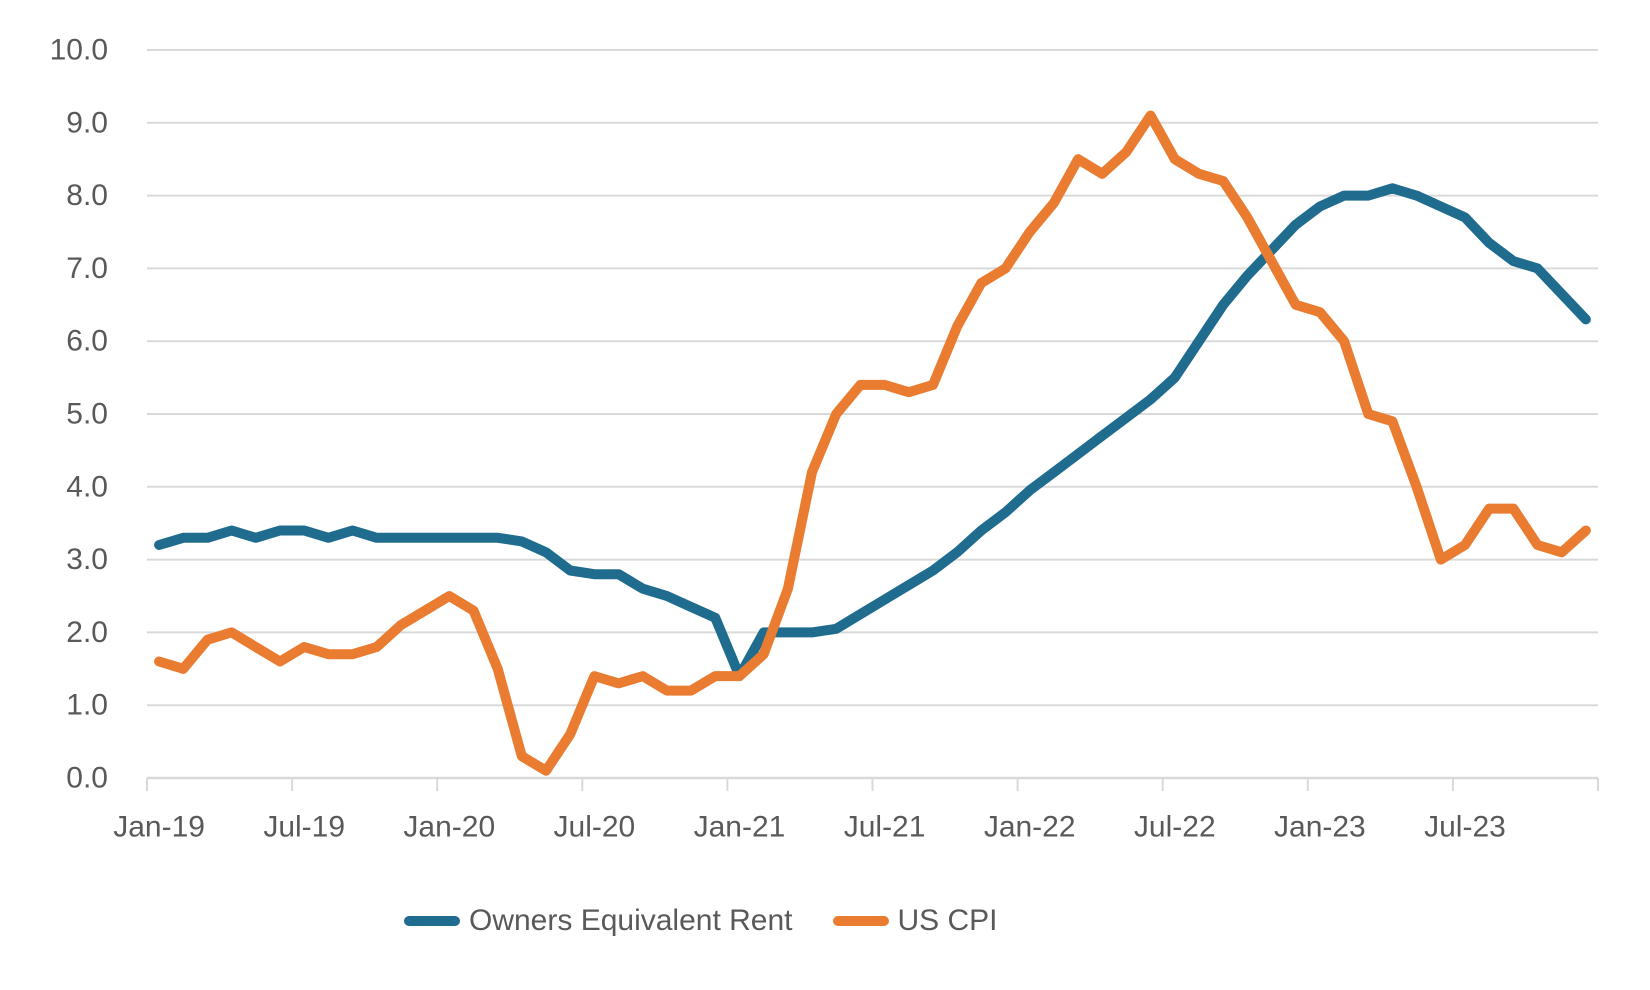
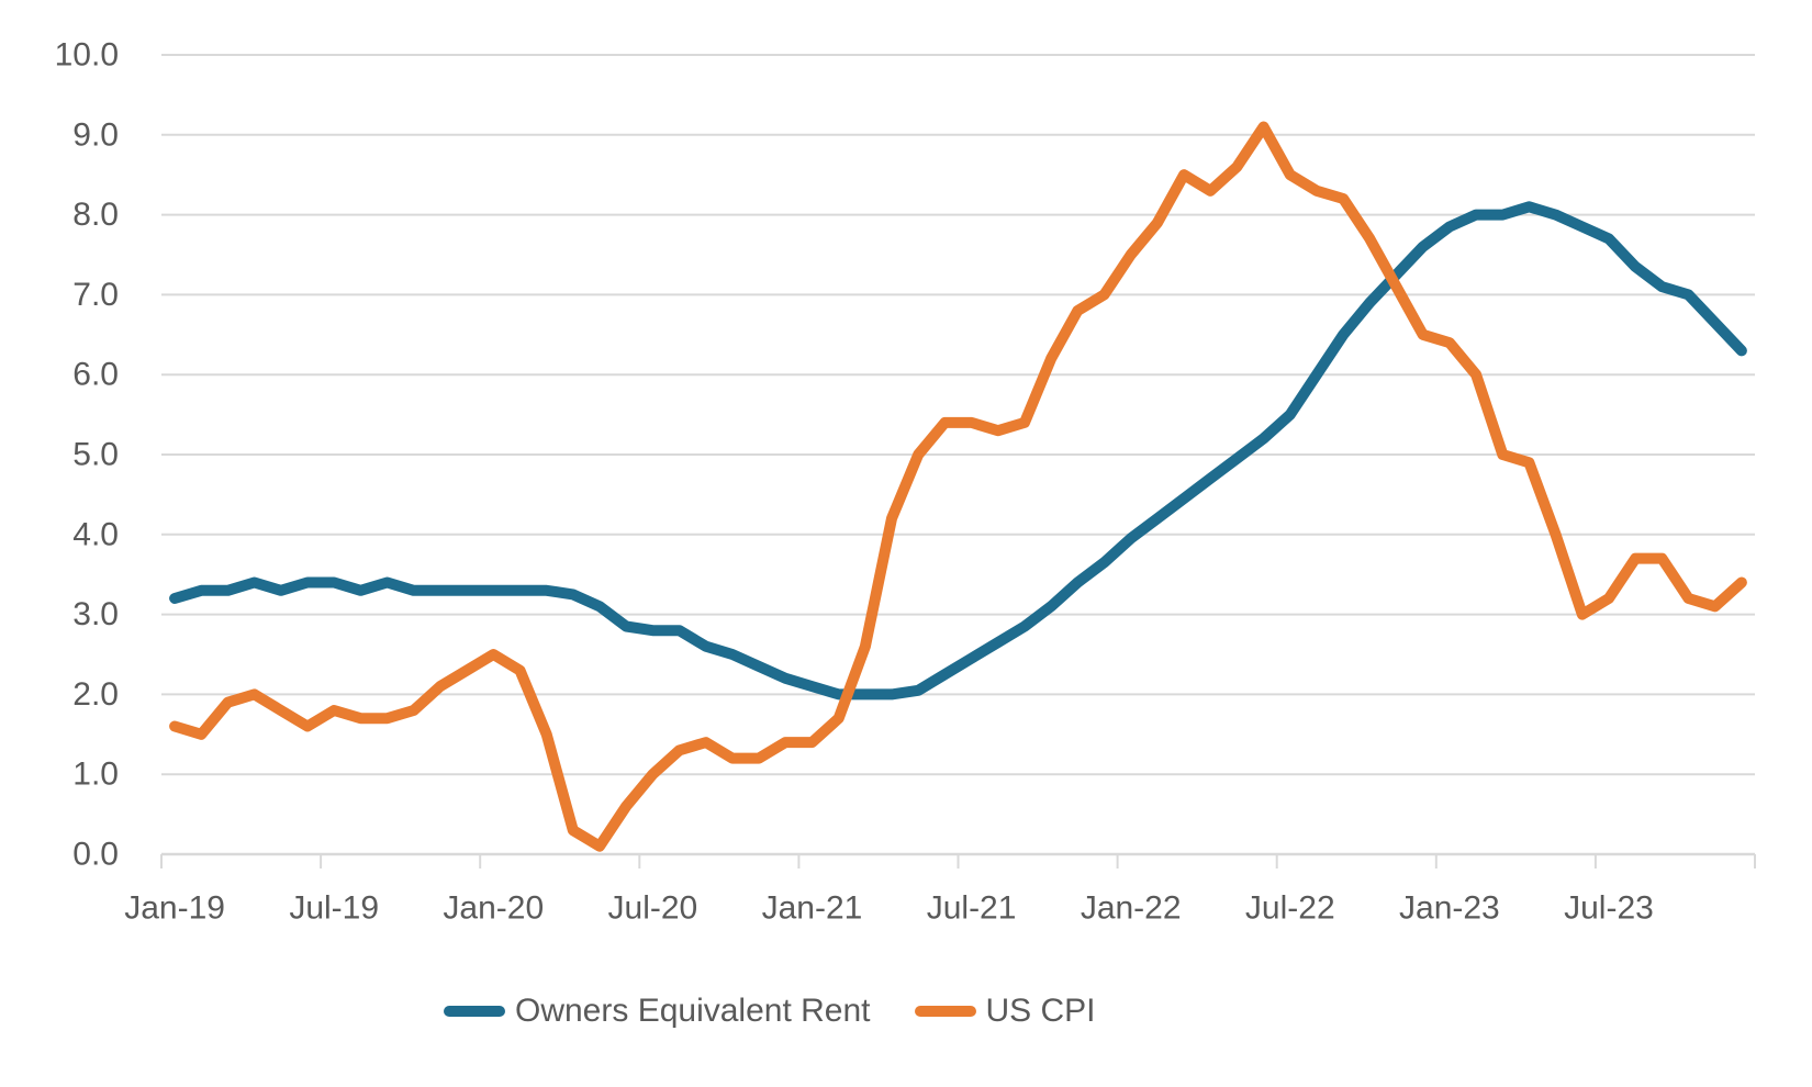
US CPI/Jul-20: 1.4 -> 1.0
Owners Equivalent Rent/Jan-21: 1.4 -> 2.1
